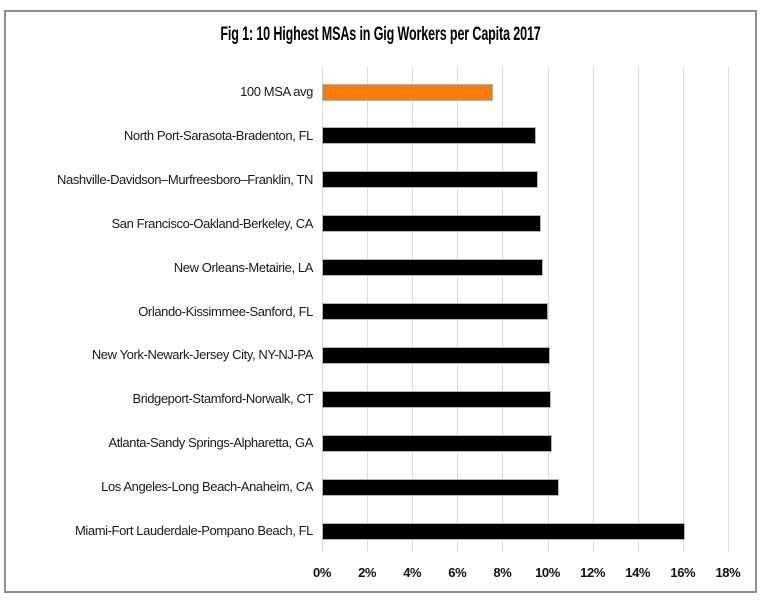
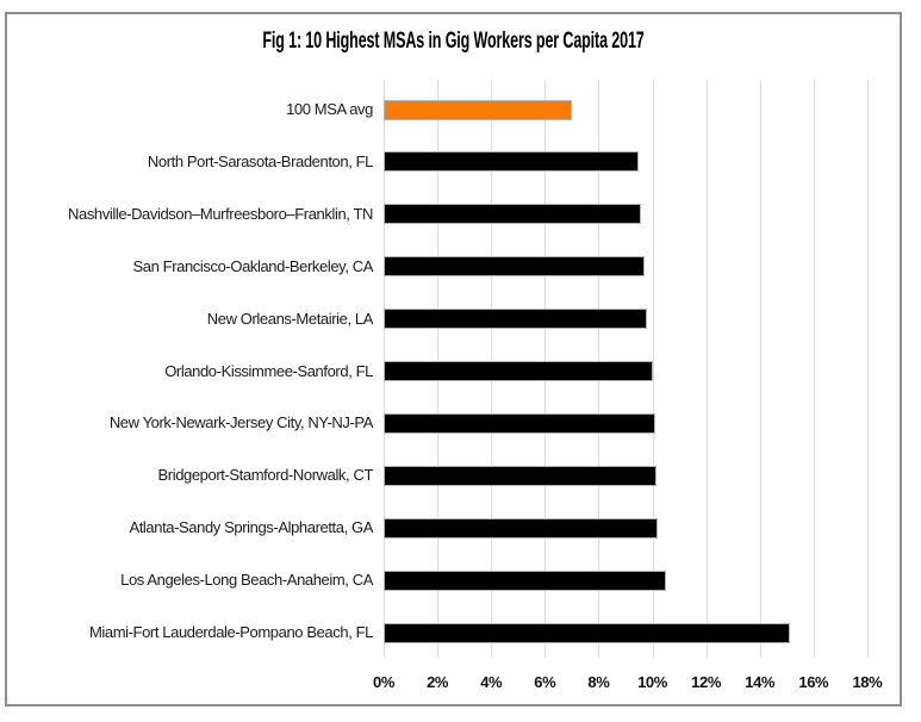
100 MSA avg: 7.6% -> 7.0%
Miami-Fort Lauderdale-Pompano Beach, FL: 16.1% -> 15.1%
